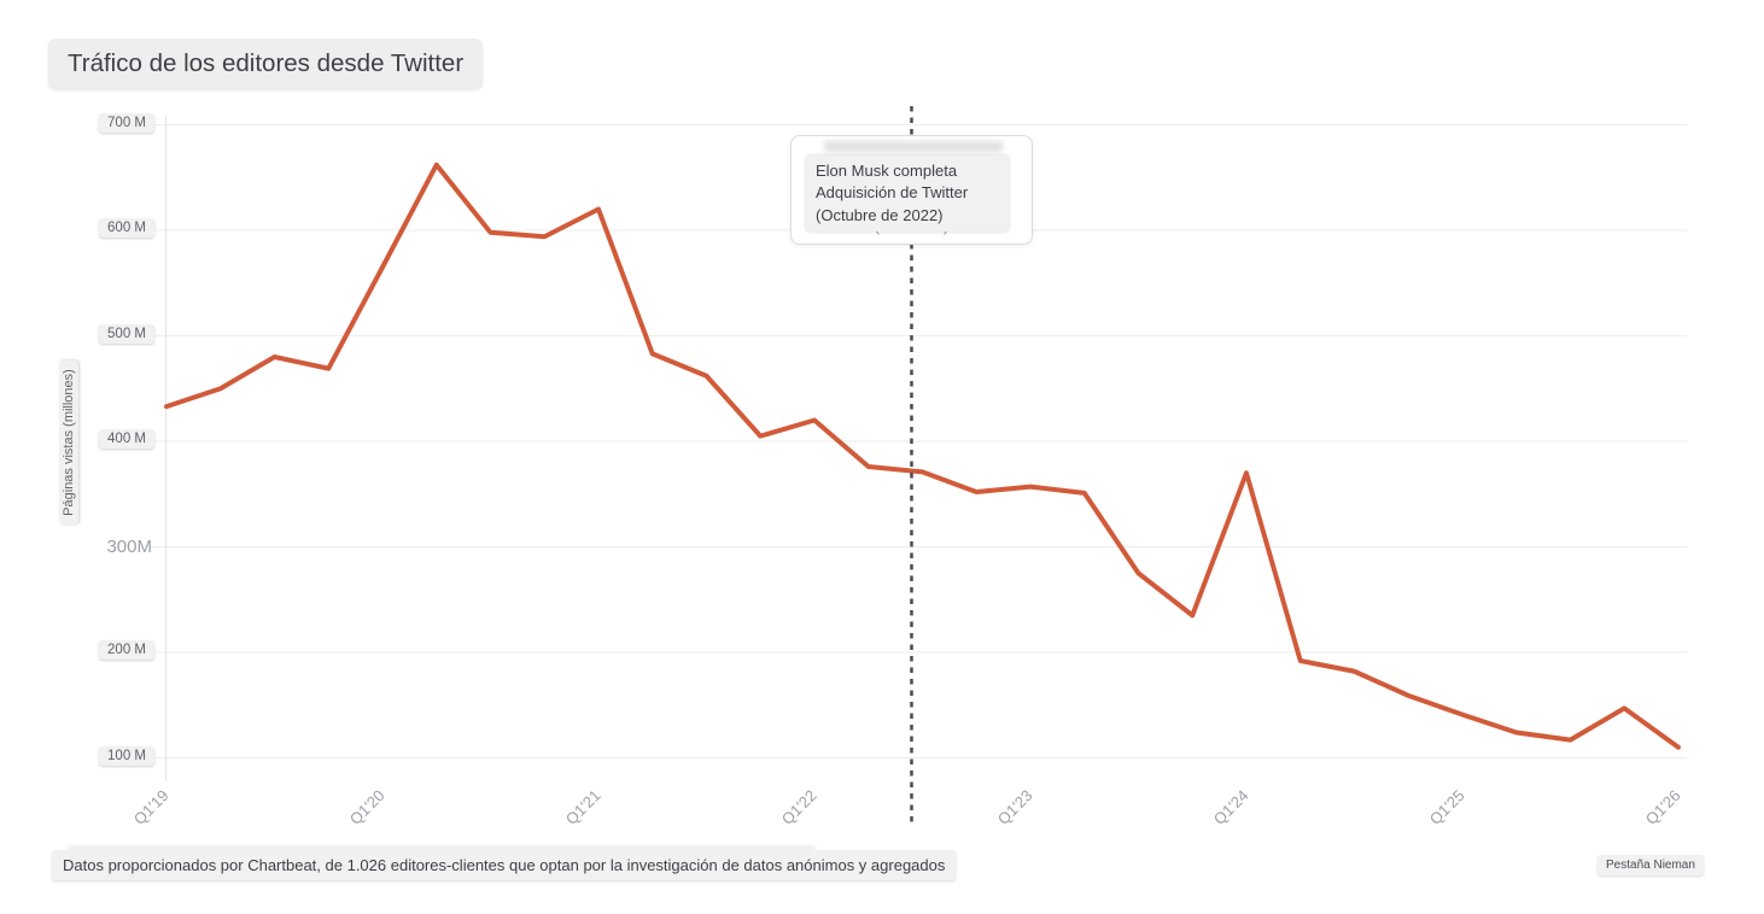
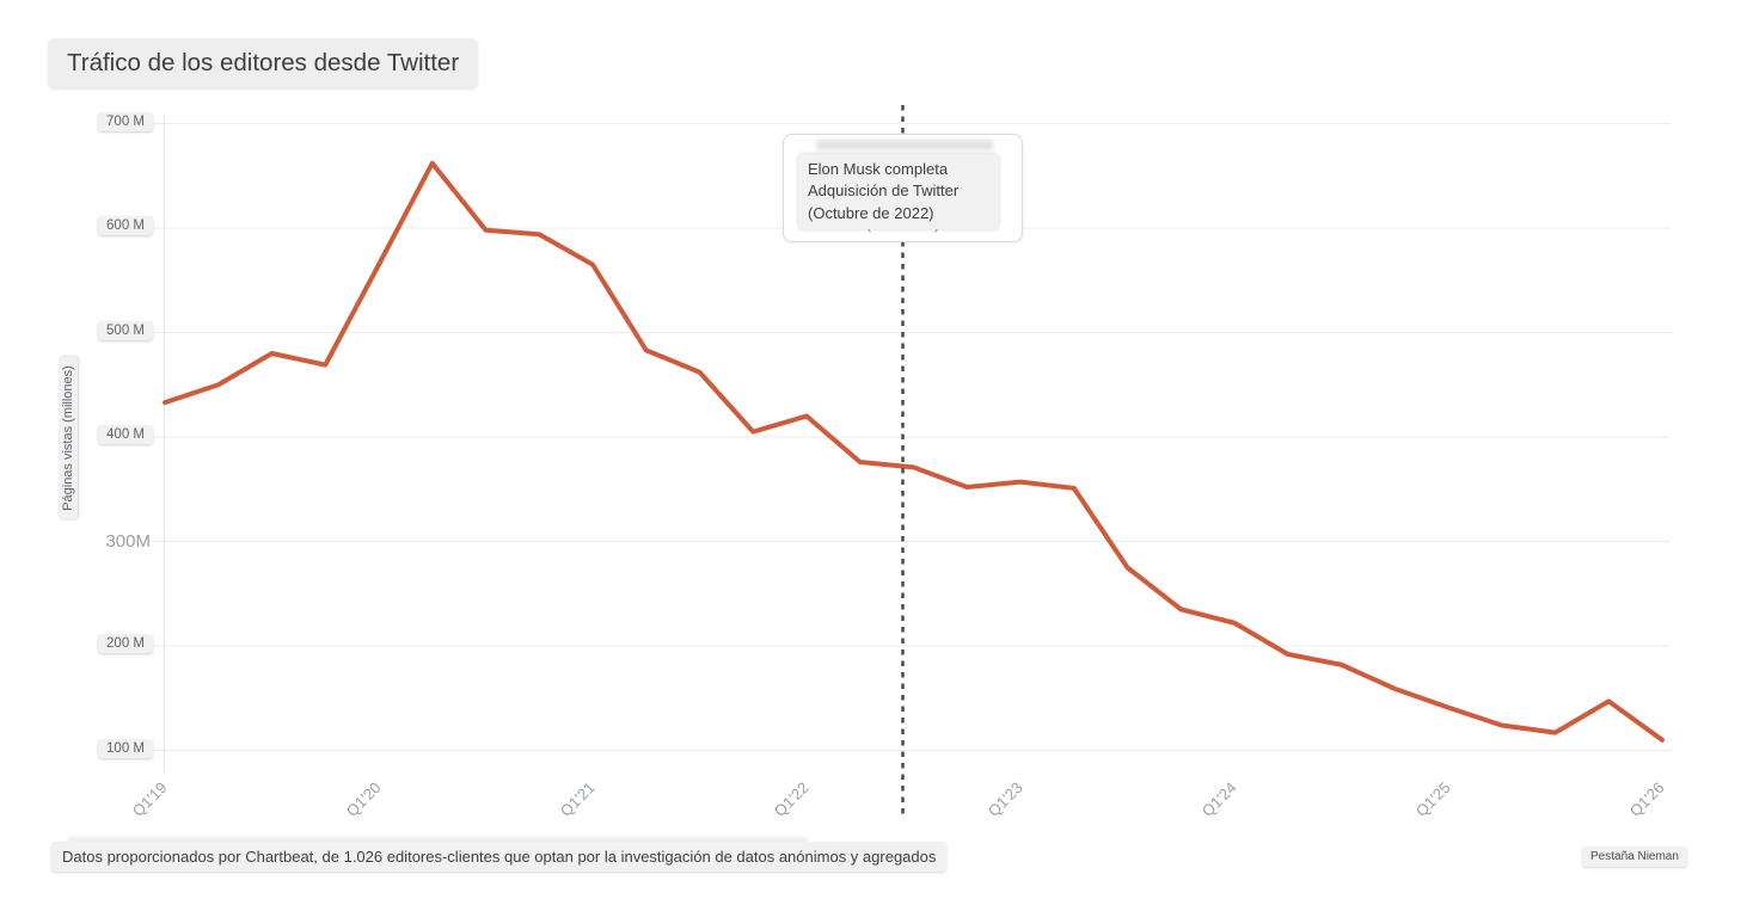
Q1'21: 620M -> 560M
Q1'24: 370M -> 220M
